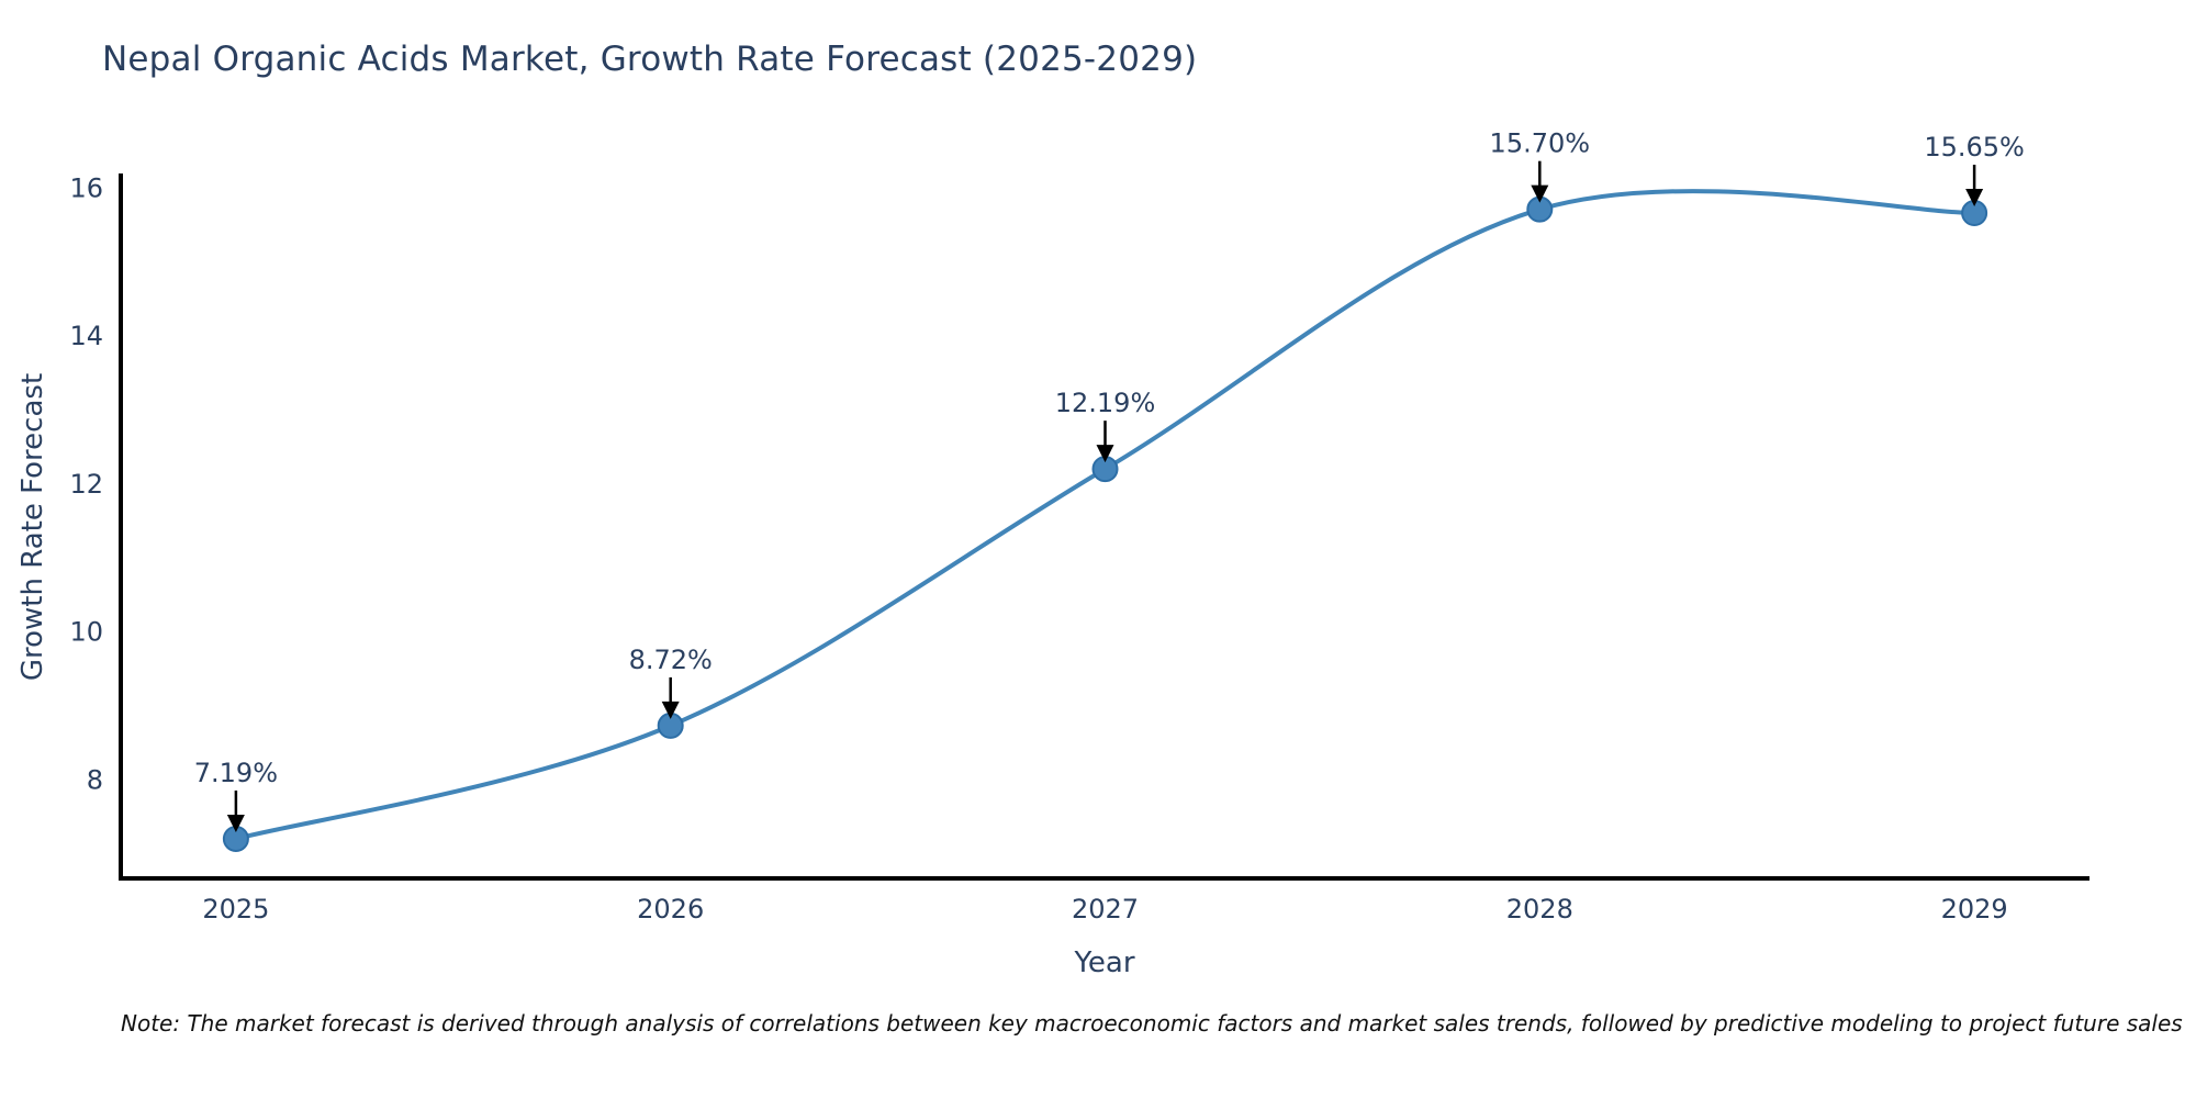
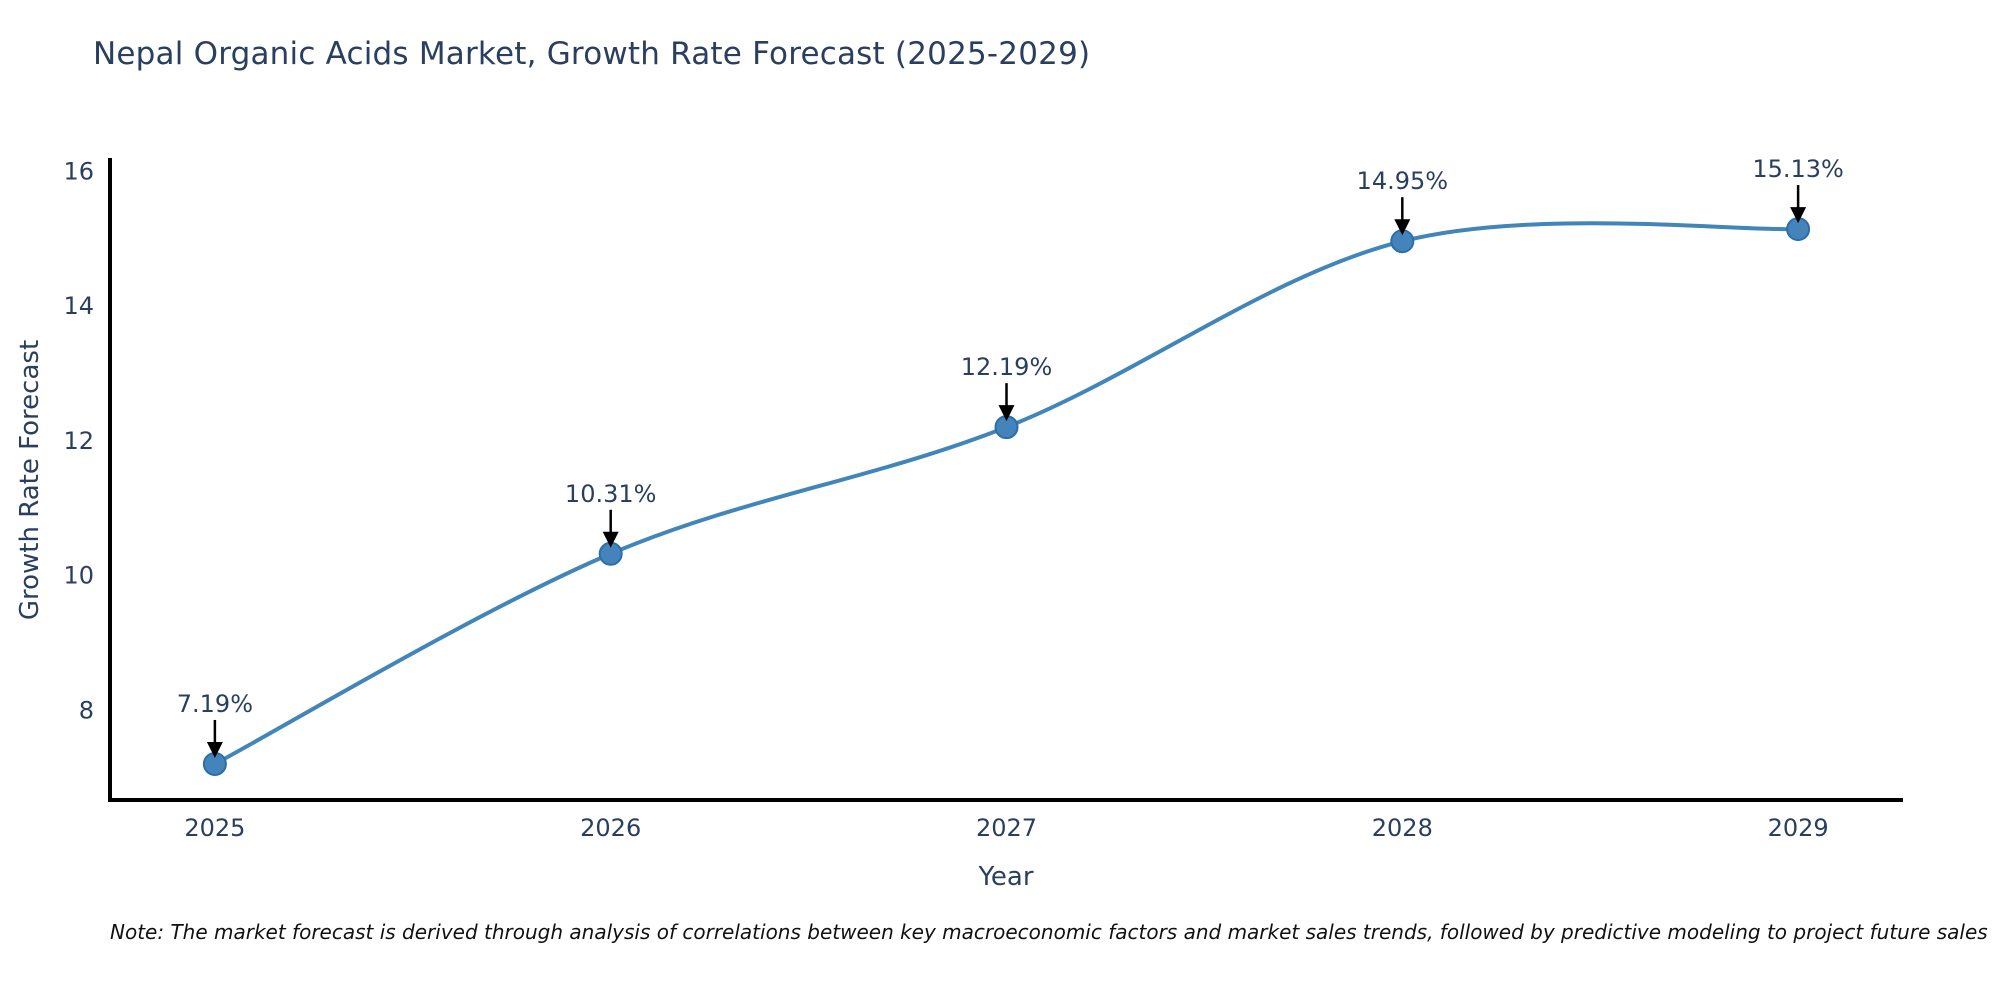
2026: 8.72% -> 10.31%
2028: 15.70% -> 14.95%
2029: 15.65% -> 15.13%
